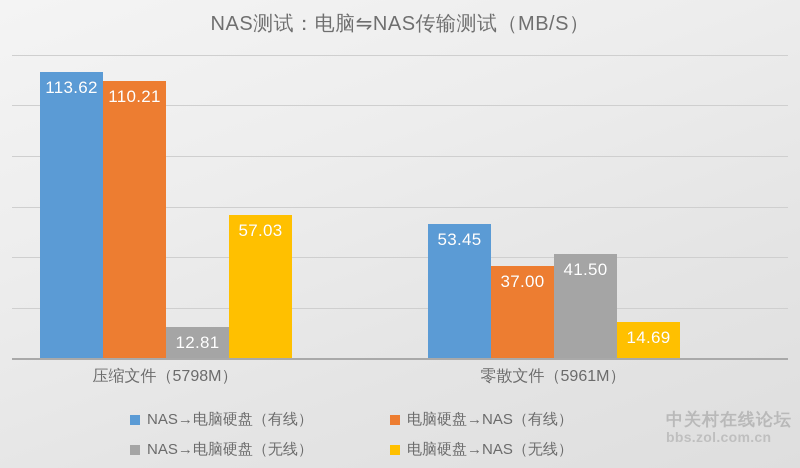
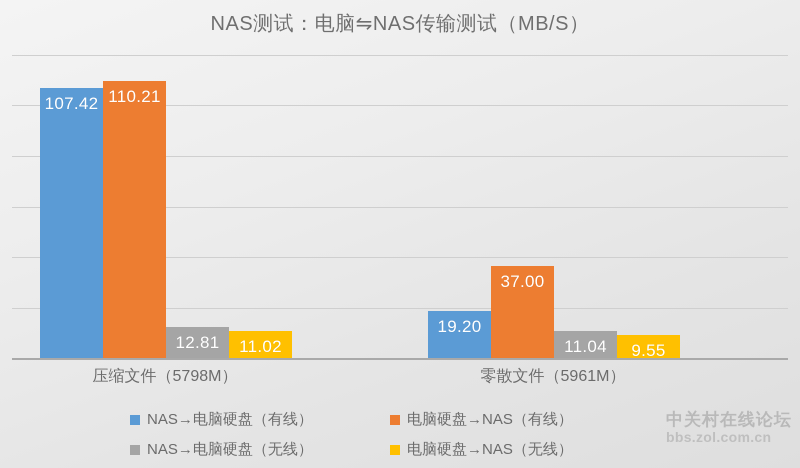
NAS→电脑硬盘（有线）/压缩文件（5798M）: 113.62 -> 107.42
电脑硬盘→NAS（无线）/压缩文件（5798M）: 57.03 -> 11.02
NAS→电脑硬盘（有线）/零散文件（5961M）: 53.45 -> 19.20
NAS→电脑硬盘（无线）/零散文件（5961M）: 41.50 -> 11.04
电脑硬盘→NAS（无线）/零散文件（5961M）: 14.69 -> 9.55
